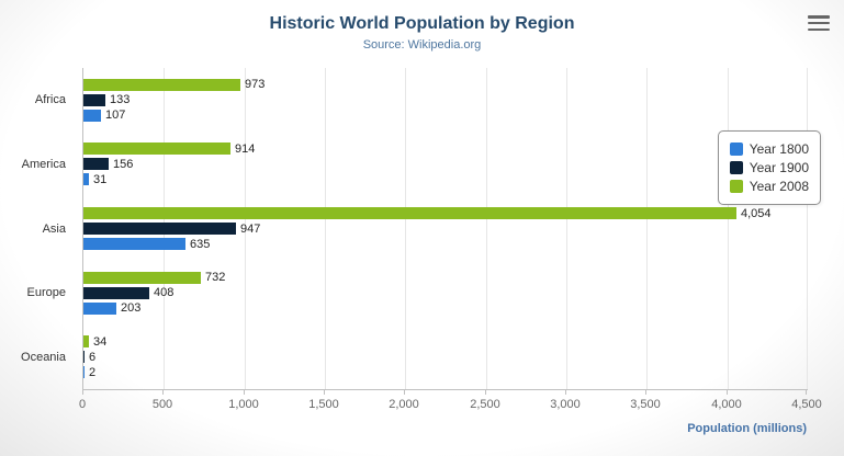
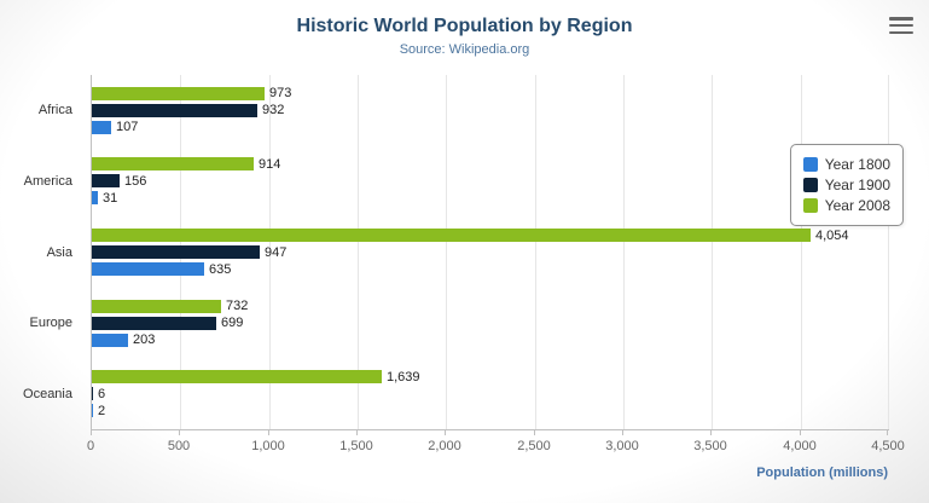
Year 1900/Africa: 133 -> 932
Year 1900/Europe: 408 -> 699
Year 2008/Oceania: 34 -> 1,639
